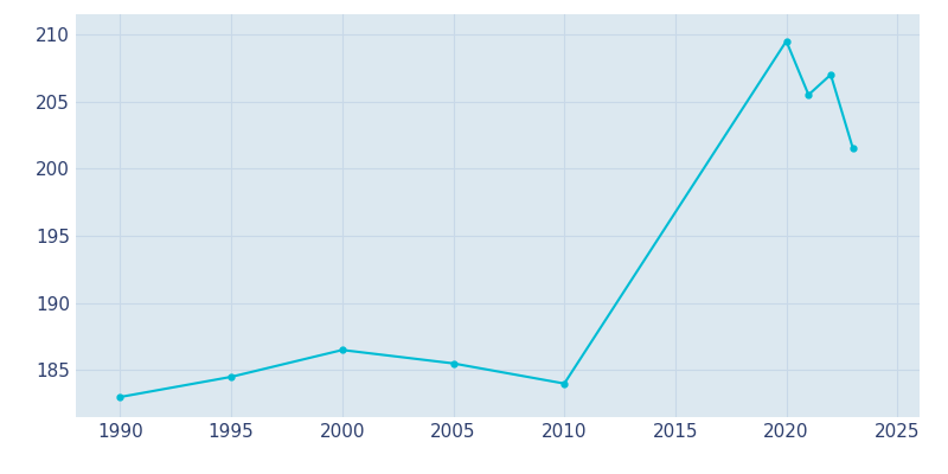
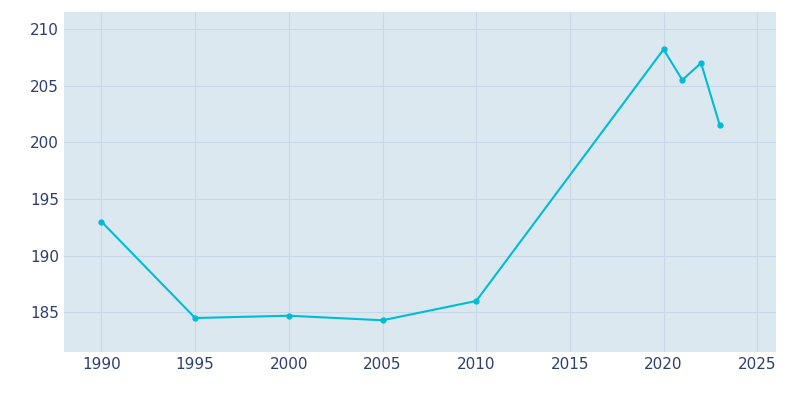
1990: 183.0 -> 193.0
2000: 186.5 -> 184.7
2005: 185.5 -> 184.3
2010: 184.0 -> 186.0
2020: 209.5 -> 208.2
